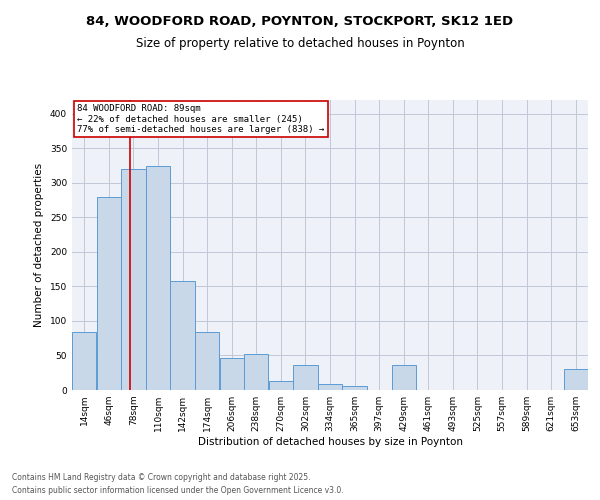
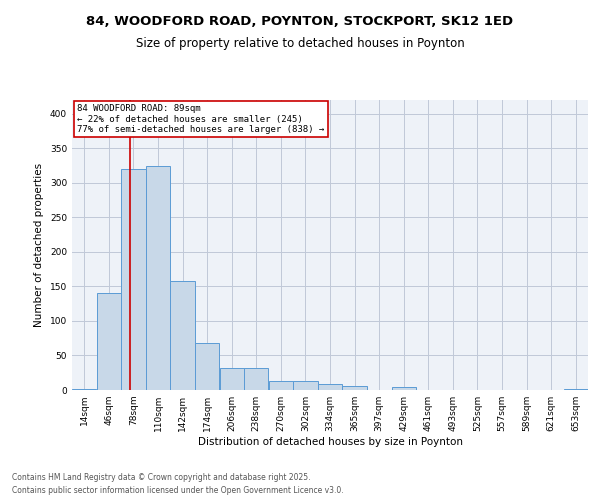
14sqm: 84 -> 2
46sqm: 280 -> 140
174sqm: 84 -> 68
206sqm: 46 -> 32
238sqm: 52 -> 32
302sqm: 36 -> 13
429sqm: 36 -> 4
653sqm: 30 -> 2
